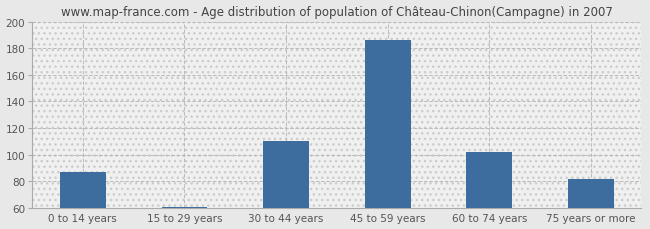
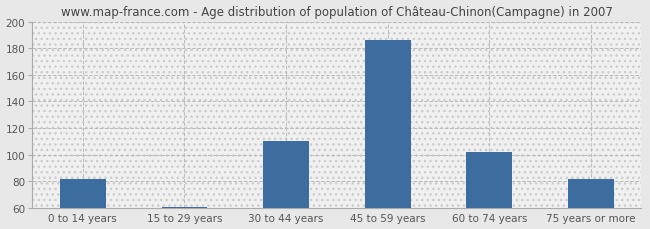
0 to 14 years: 87 -> 82
